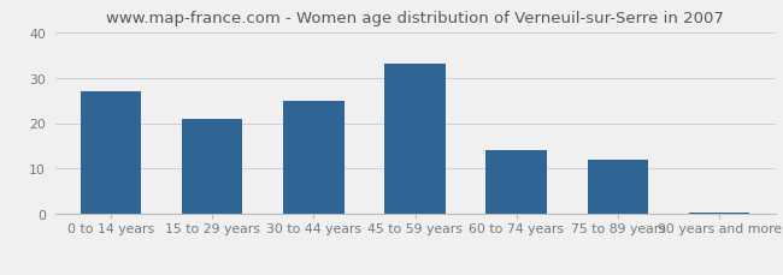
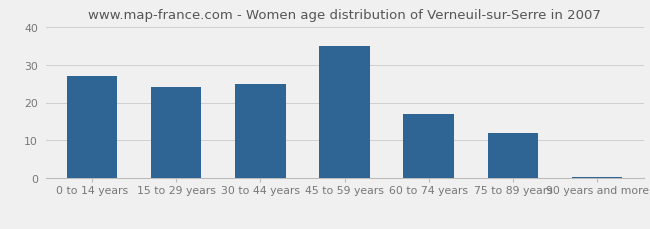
15 to 29 years: 21.0 -> 24.0
45 to 59 years: 33.0 -> 35.0
60 to 74 years: 14.0 -> 17.0
